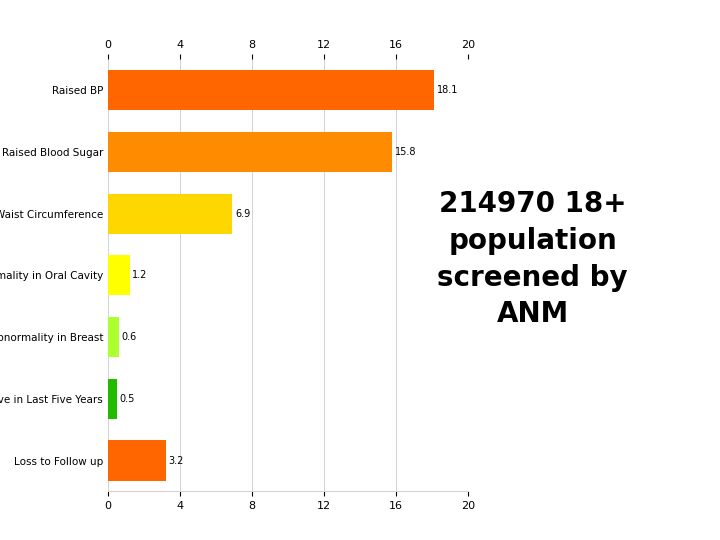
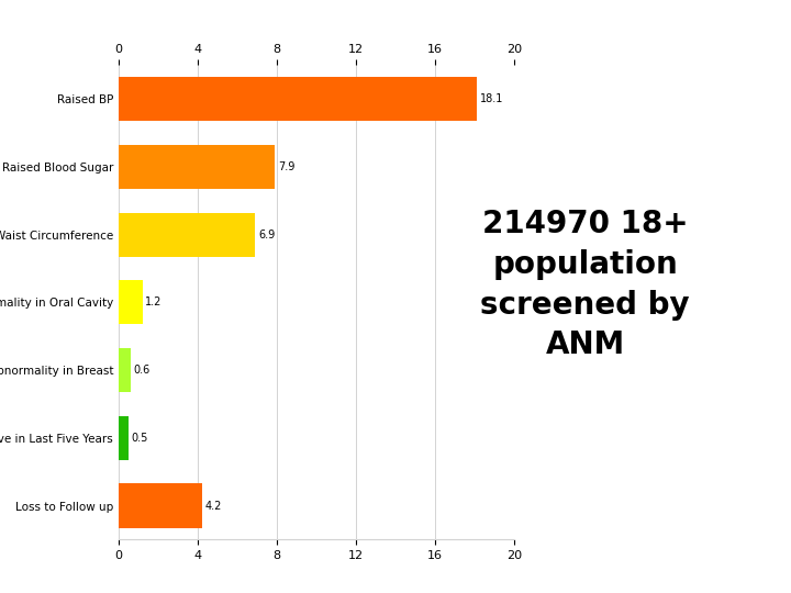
Raised Blood Sugar: 15.8 -> 7.9
Loss to Follow up: 3.2 -> 4.2
